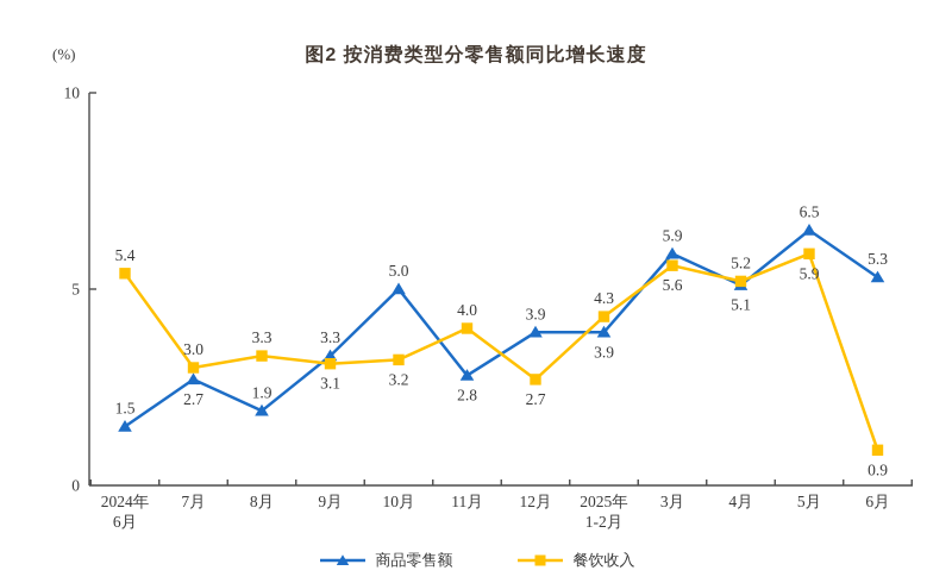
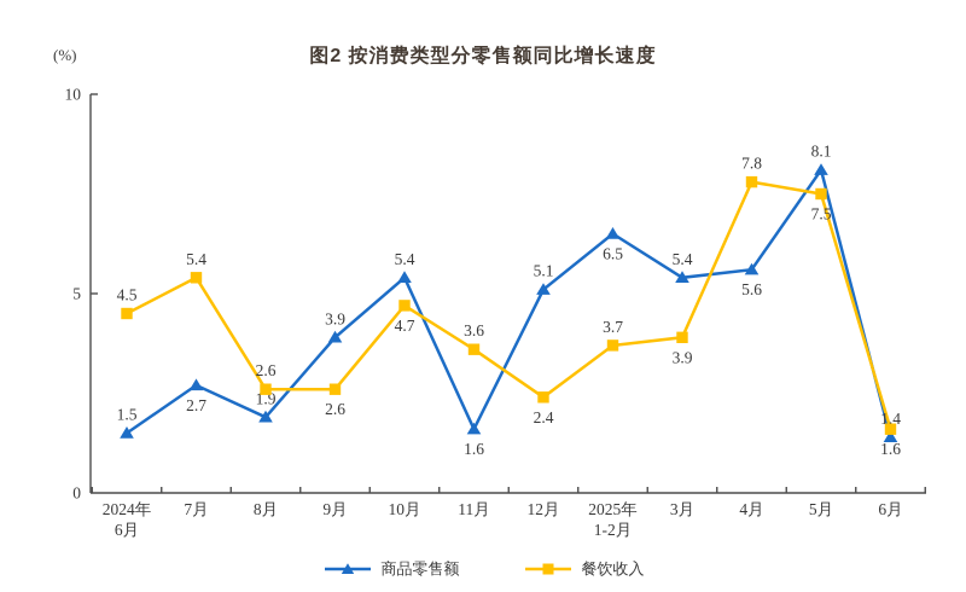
餐饮收入/2024年 6月: 5.4 -> 4.5
餐饮收入/7月: 3.0 -> 5.4
餐饮收入/8月: 3.3 -> 2.6
商品零售额/9月: 3.3 -> 3.9
餐饮收入/9月: 3.1 -> 2.6
商品零售额/10月: 5.0 -> 5.4
餐饮收入/10月: 3.2 -> 4.7
商品零售额/11月: 2.8 -> 1.6
餐饮收入/11月: 4.0 -> 3.6
商品零售额/12月: 3.9 -> 5.1
餐饮收入/12月: 2.7 -> 2.4
商品零售额/2025年 1-2月: 3.9 -> 6.5
餐饮收入/2025年 1-2月: 4.3 -> 3.7
商品零售额/3月: 5.9 -> 5.4
餐饮收入/3月: 5.6 -> 3.9
商品零售额/4月: 5.1 -> 5.6
餐饮收入/4月: 5.2 -> 7.8
商品零售额/5月: 6.5 -> 8.1
餐饮收入/5月: 5.9 -> 7.5
商品零售额/6月: 5.3 -> 1.4
餐饮收入/6月: 0.9 -> 1.6
